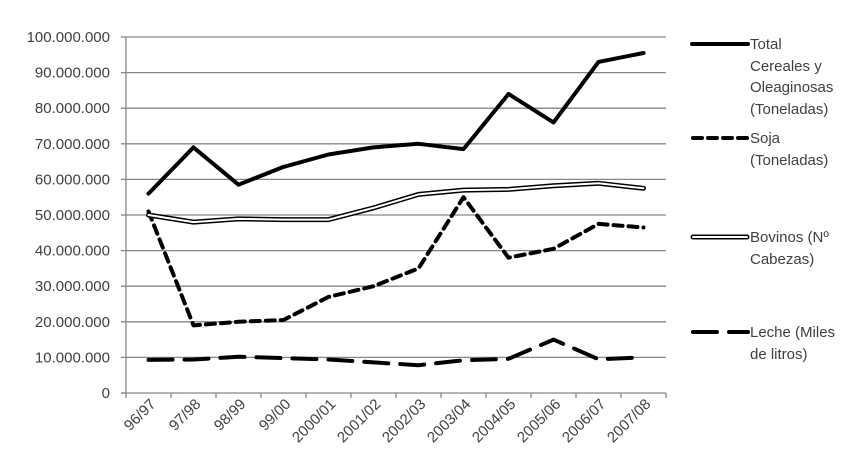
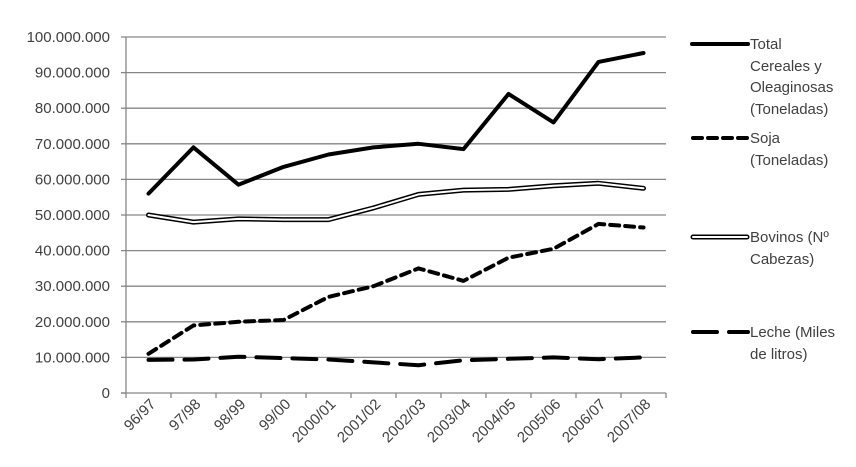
Soja (Toneladas)/96/97: 51000000 -> 11000000
Soja (Toneladas)/2003/04: 55000000 -> 32000000
Leche (Miles de litros)/2005/06: 15000000 -> 10000000
